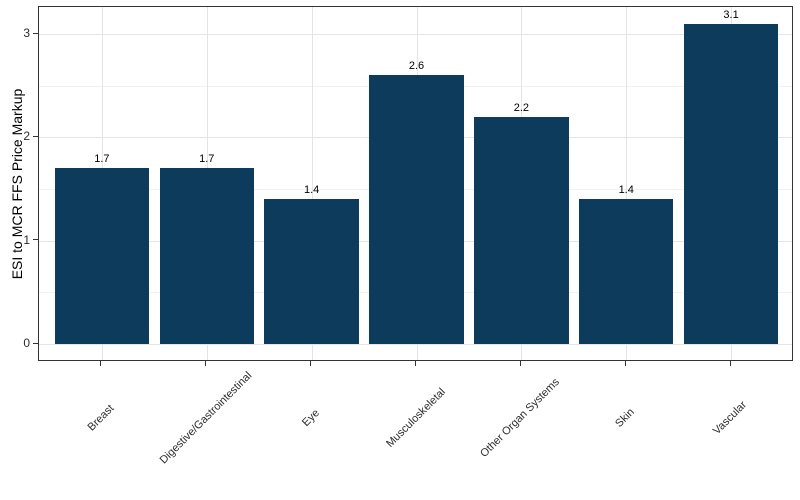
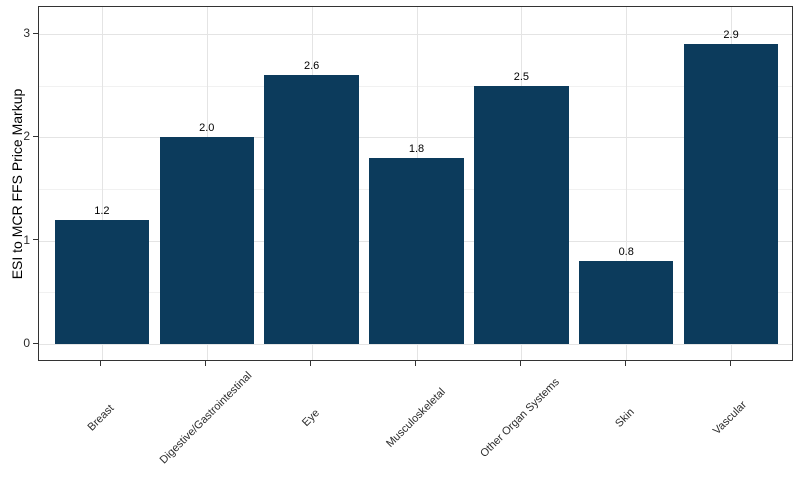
Breast: 1.7 -> 1.2
Digestive/Gastrointestinal: 1.7 -> 2.0
Eye: 1.4 -> 2.6
Musculoskeletal: 2.6 -> 1.8
Other Organ Systems: 2.2 -> 2.5
Skin: 1.4 -> 0.8
Vascular: 3.1 -> 2.9
